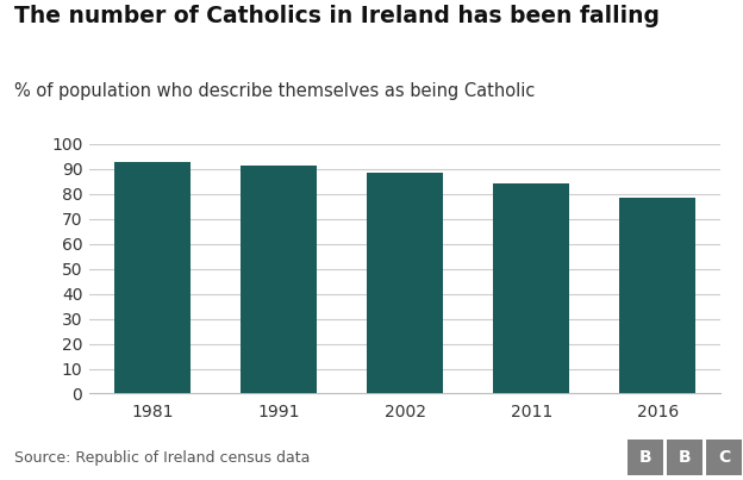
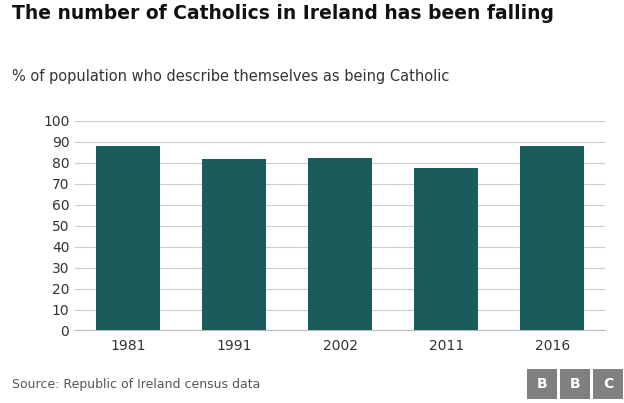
1981: 93.0 -> 88.0
1991: 91.6 -> 82.0
2002: 88.4 -> 82.5
2011: 84.2 -> 77.5
2016: 78.3 -> 88.0
